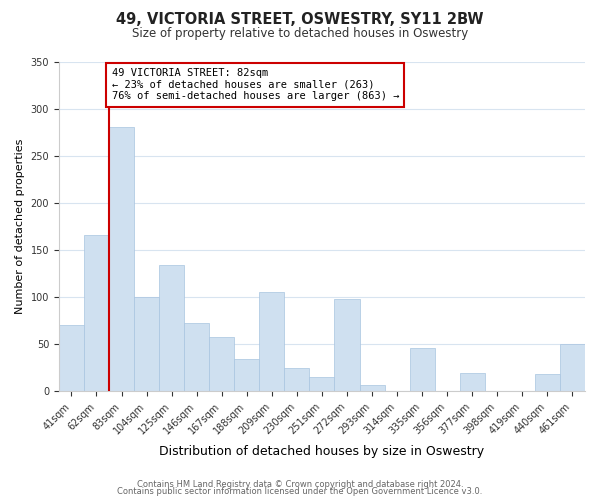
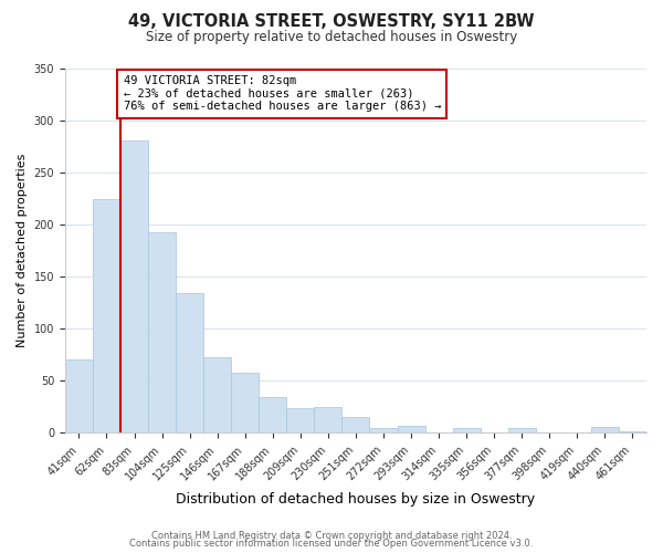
62sqm: 166 -> 224
104sqm: 100 -> 193
209sqm: 106 -> 24
272sqm: 98 -> 5
335sqm: 46 -> 5
377sqm: 20 -> 5
440sqm: 18 -> 6
461sqm: 50 -> 1
